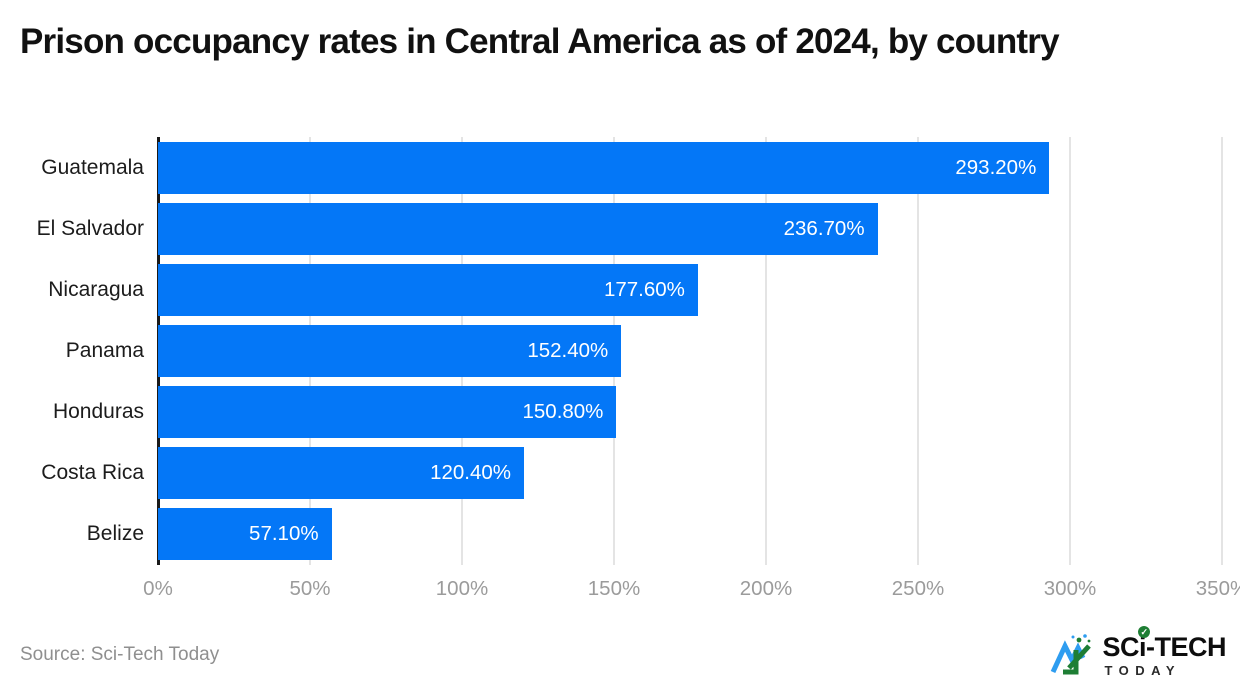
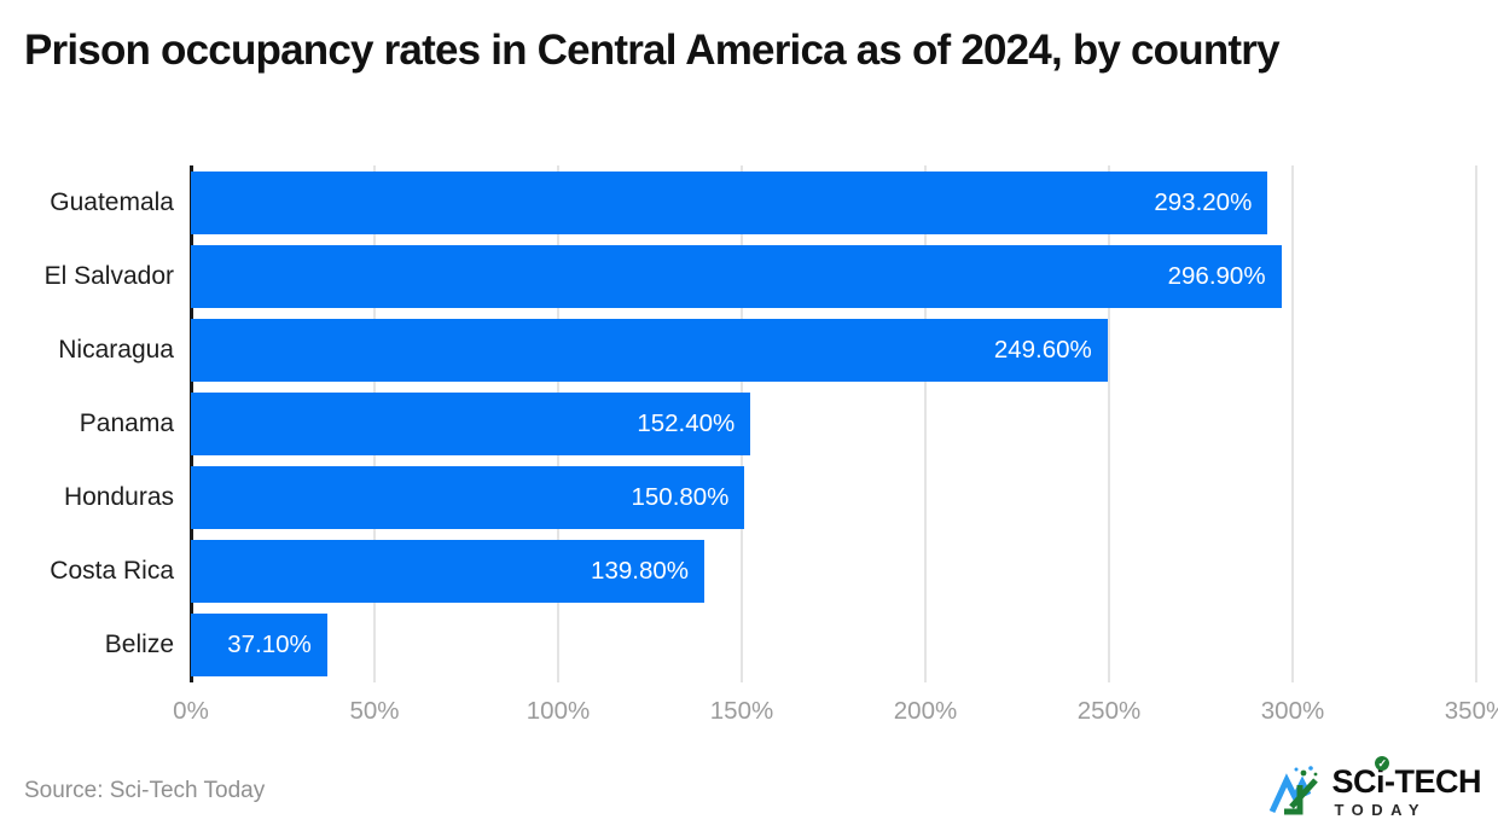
El Salvador: 236.70% -> 296.90%
Nicaragua: 177.60% -> 249.60%
Costa Rica: 120.40% -> 139.80%
Belize: 57.10% -> 37.10%
